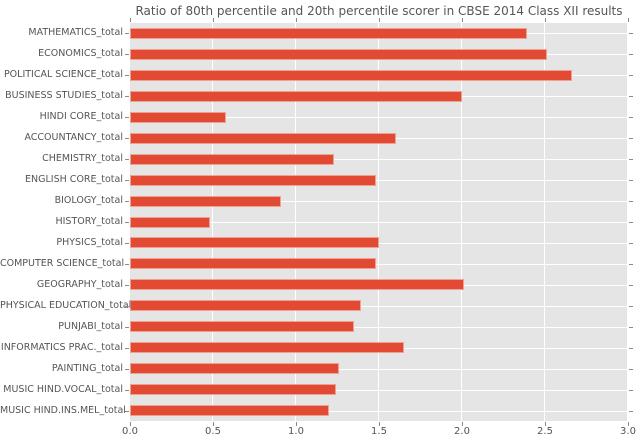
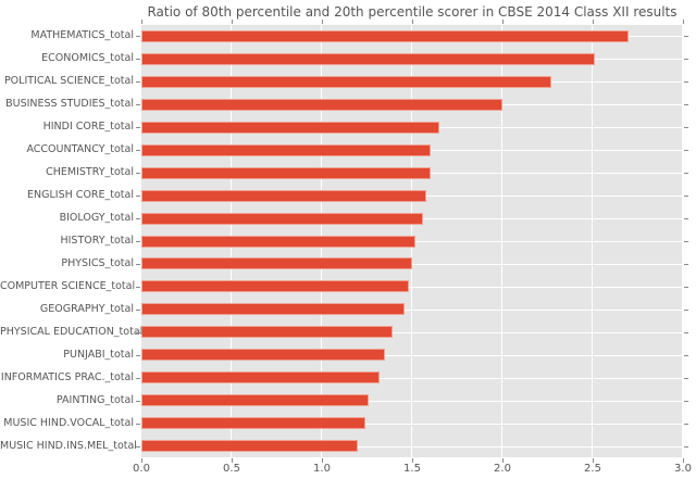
MATHEMATICS_total: 2.39 -> 2.70
POLITICAL SCIENCE_total: 2.66 -> 2.27
HINDI CORE_total: 0.58 -> 1.65
CHEMISTRY_total: 1.23 -> 1.60
ENGLISH CORE_total: 1.48 -> 1.58
BIOLOGY_total: 0.91 -> 1.56
HISTORY_total: 0.48 -> 1.52
GEOGRAPHY_total: 2.01 -> 1.46
INFORMATICS PRAC._total: 1.65 -> 1.32
